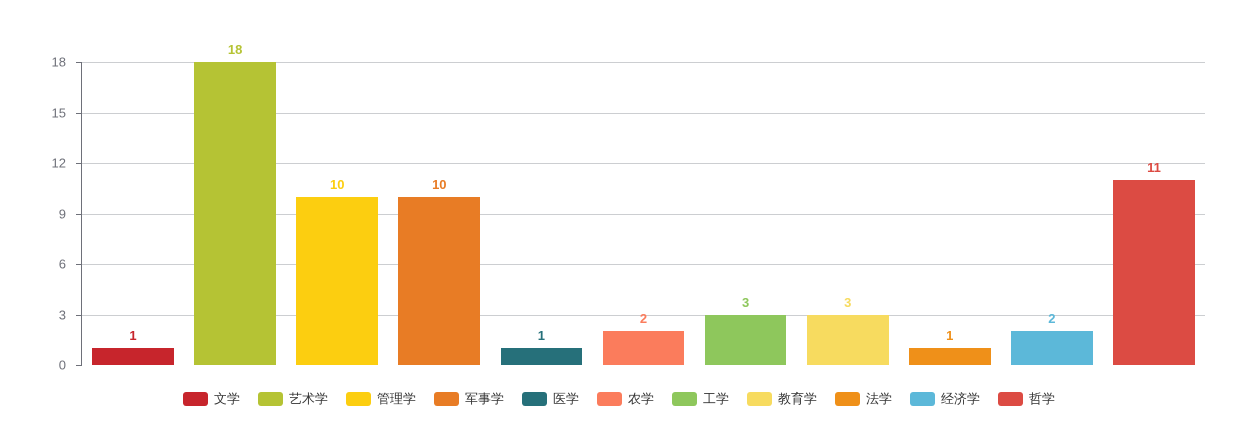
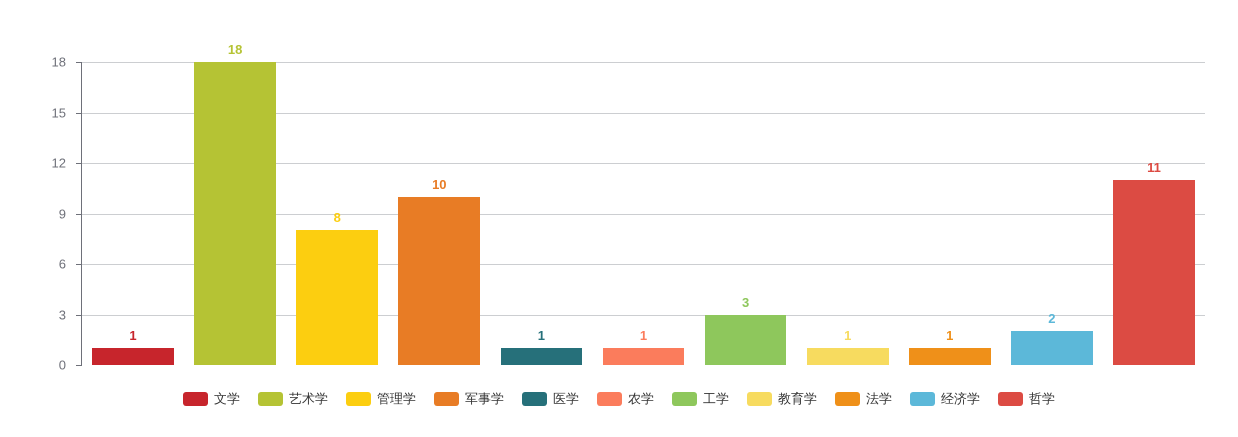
管理学: 10 -> 8
农学: 2 -> 1
教育学: 3 -> 1
